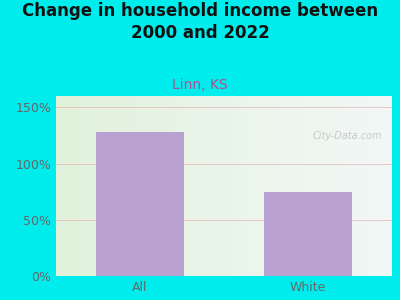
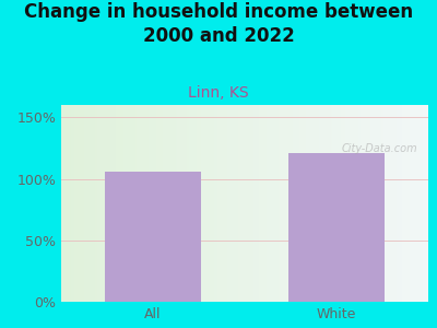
All: 128% -> 106%
White: 75% -> 121%
